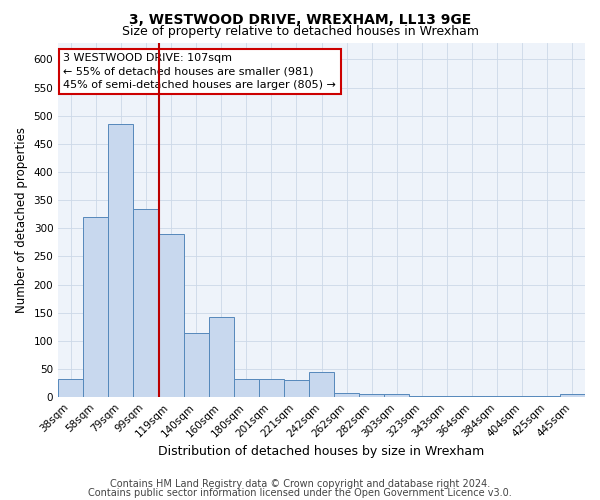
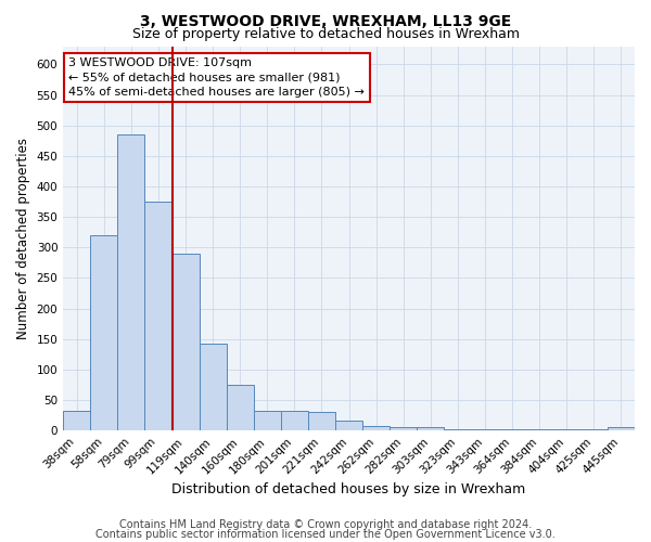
99sqm: 334 -> 375
140sqm: 114 -> 143
160sqm: 142 -> 75
242sqm: 44 -> 17
